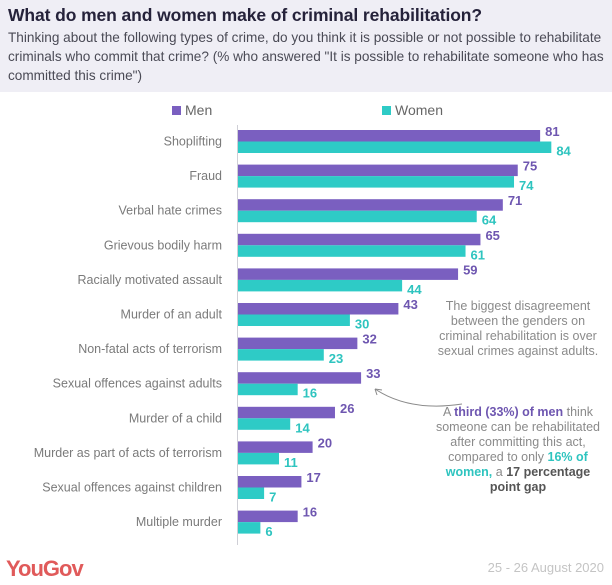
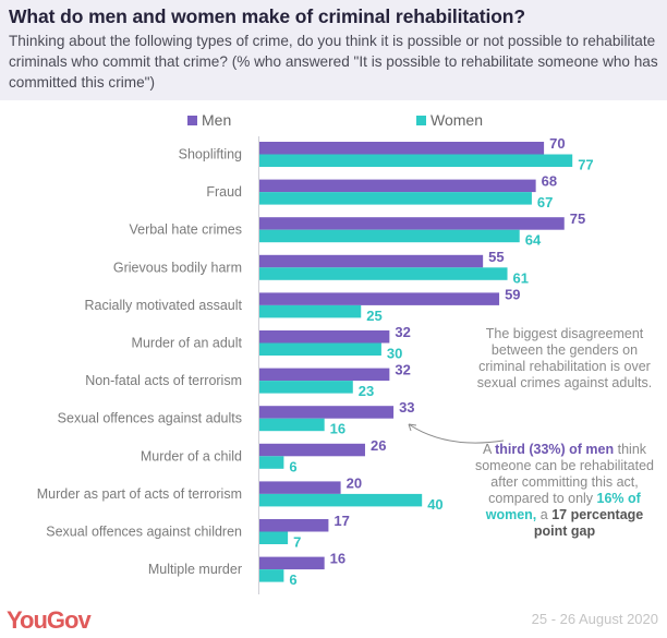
Men/Shoplifting: 81 -> 70
Women/Shoplifting: 84 -> 77
Men/Fraud: 75 -> 68
Women/Fraud: 74 -> 67
Men/Verbal hate crimes: 71 -> 75
Men/Grievous bodily harm: 65 -> 55
Women/Racially motivated assault: 44 -> 25
Men/Murder of an adult: 43 -> 32
Women/Murder of a child: 14 -> 6
Women/Murder as part of acts of terrorism: 11 -> 40
